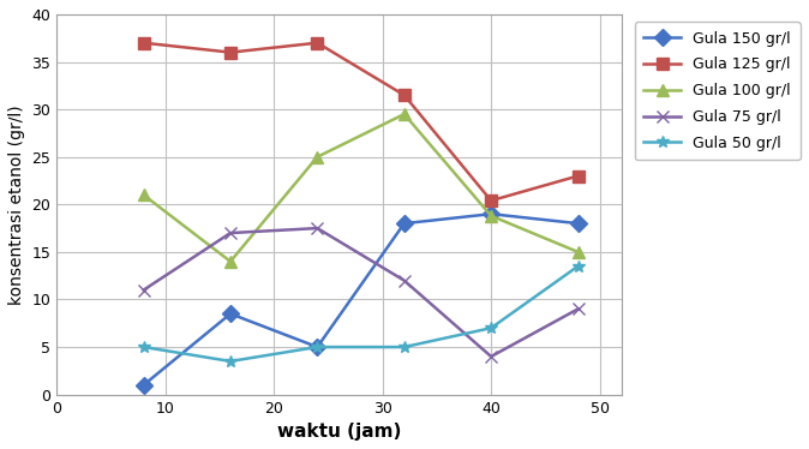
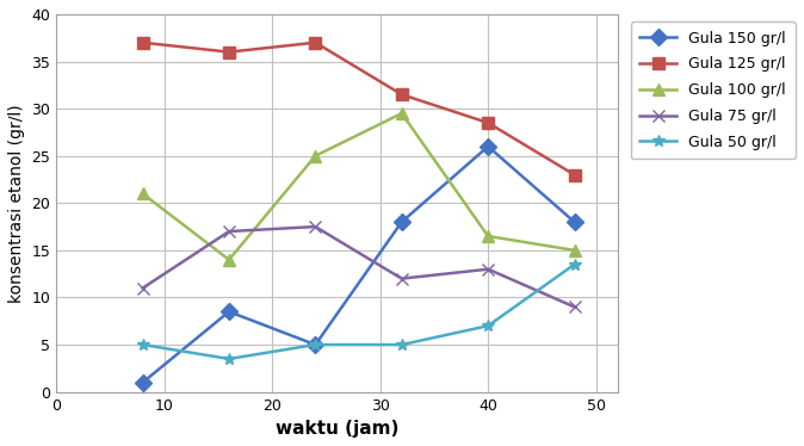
Gula 150 gr/l/40: 19.0 -> 26.0
Gula 125 gr/l/40: 20.4 -> 28.5
Gula 100 gr/l/40: 18.8 -> 16.5
Gula 75 gr/l/40: 4.0 -> 13.0
